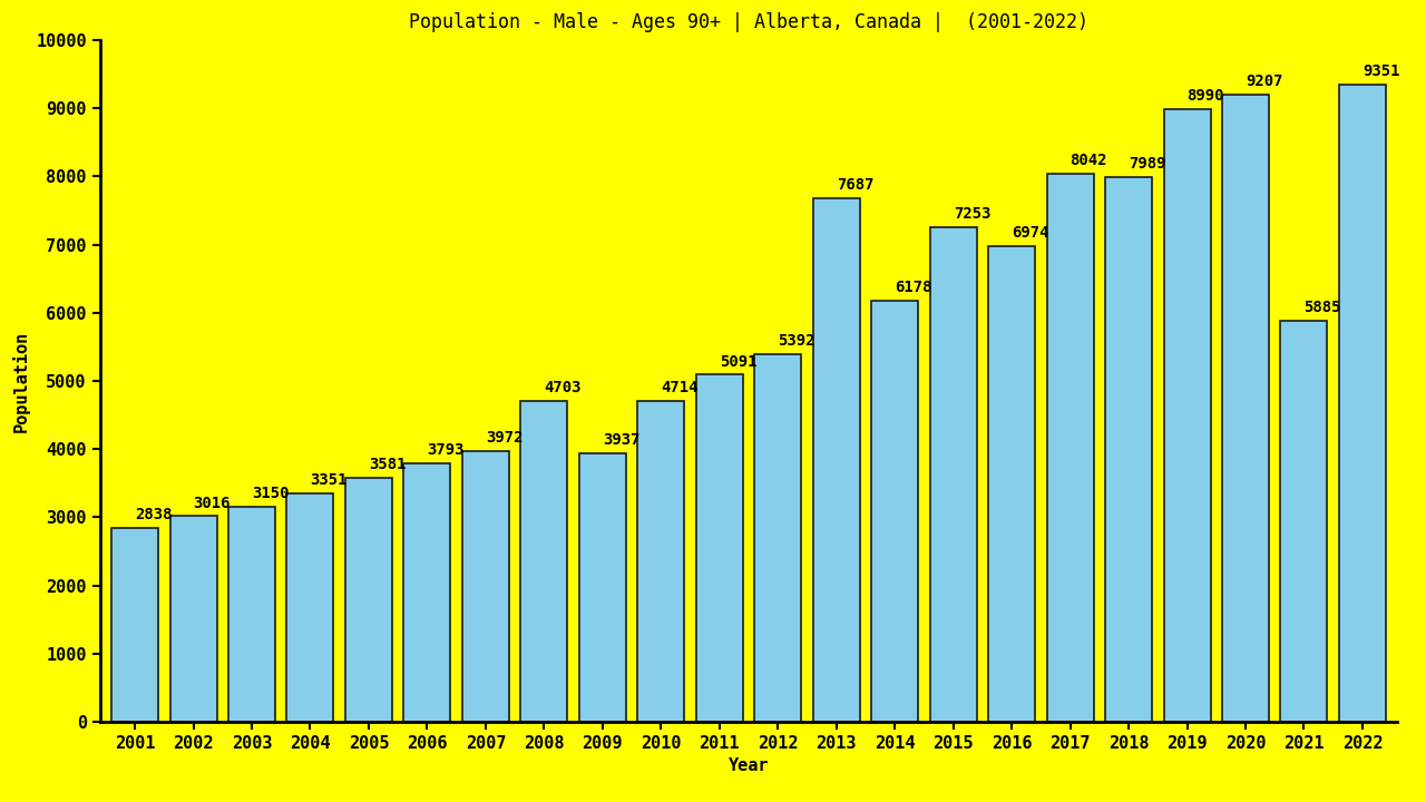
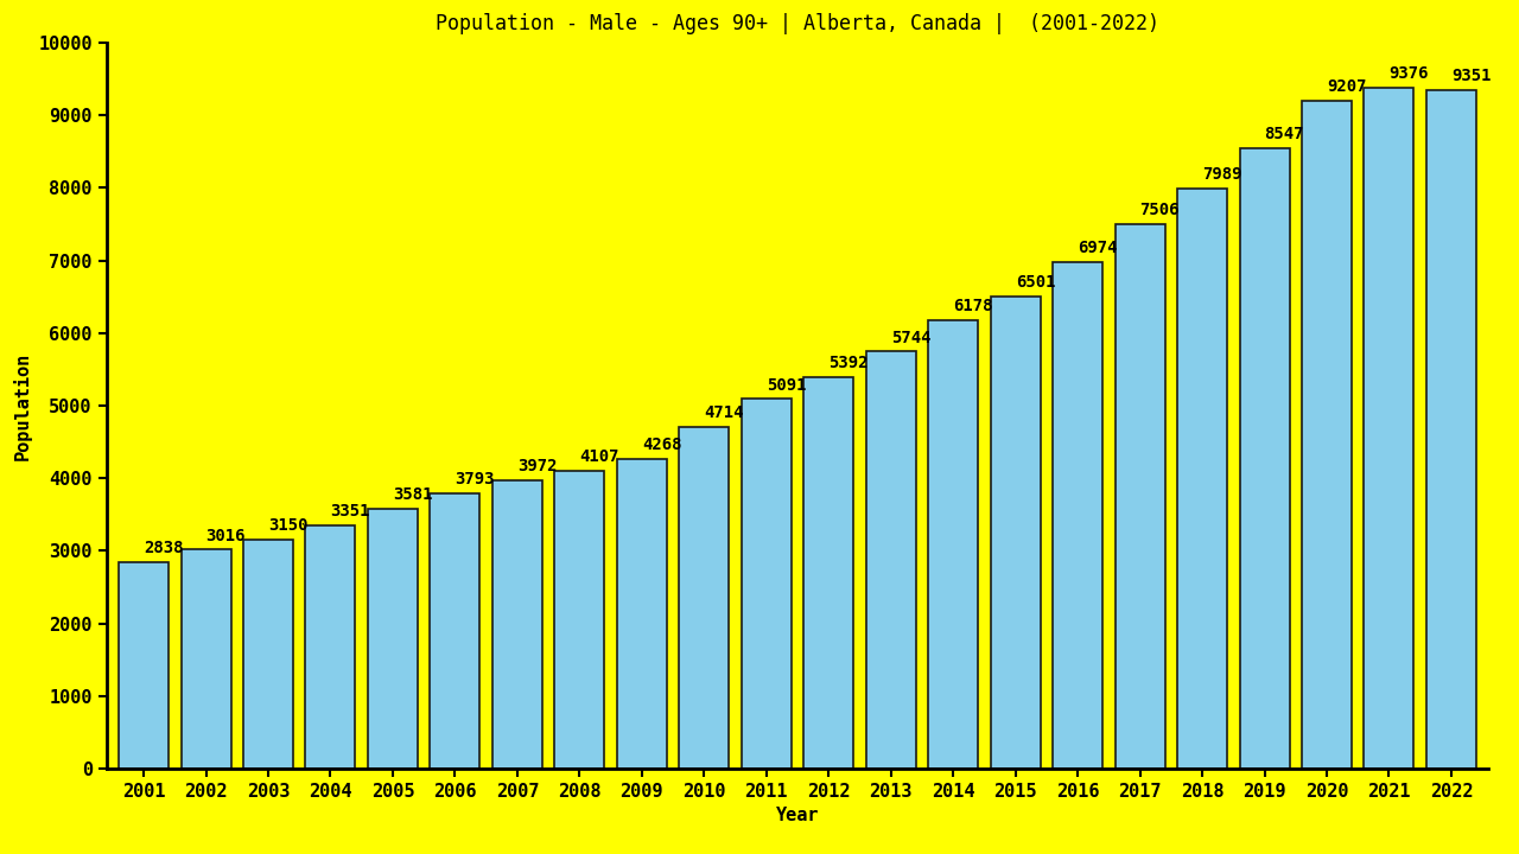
2008: 4703 -> 4107
2009: 3937 -> 4268
2013: 7687 -> 5744
2015: 7253 -> 6501
2017: 8042 -> 7506
2019: 8990 -> 8547
2021: 5885 -> 9376
